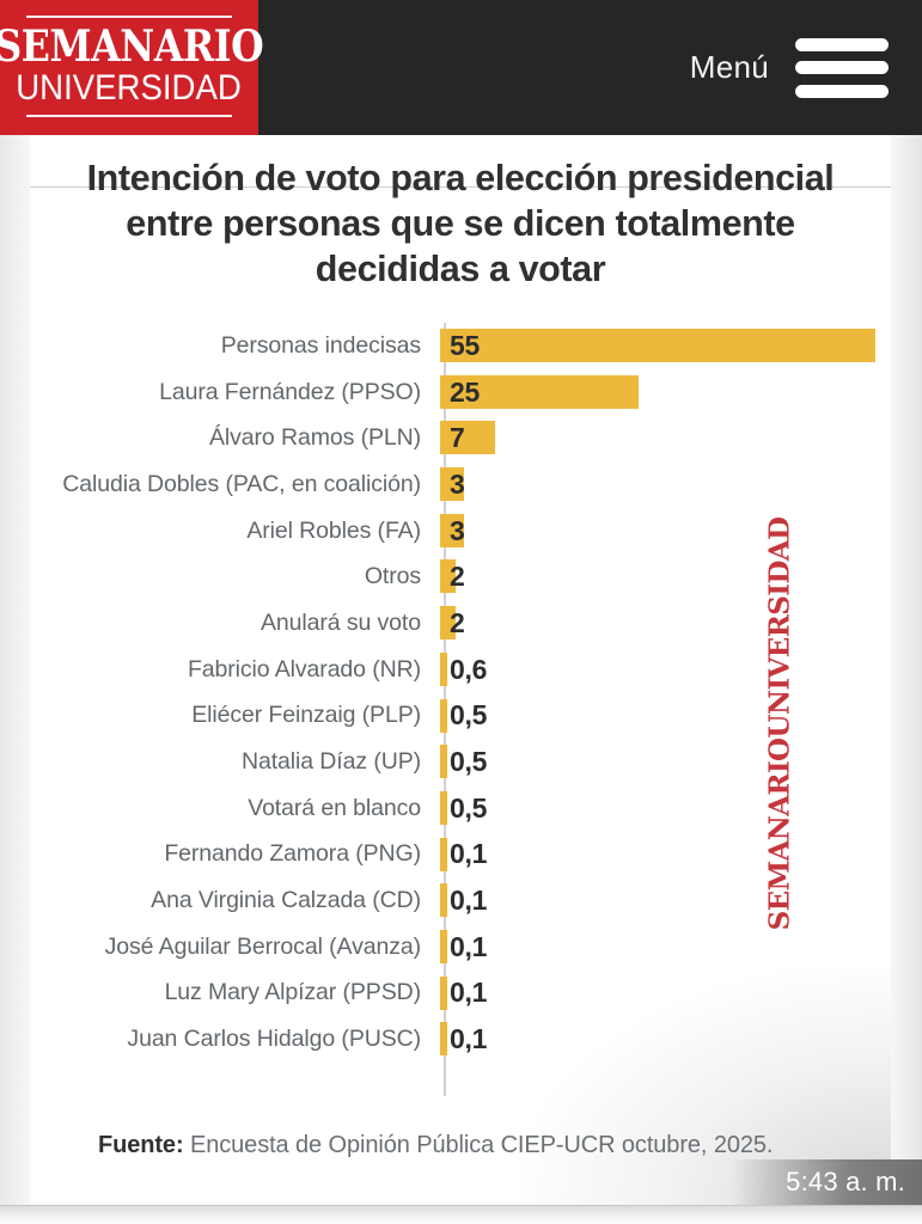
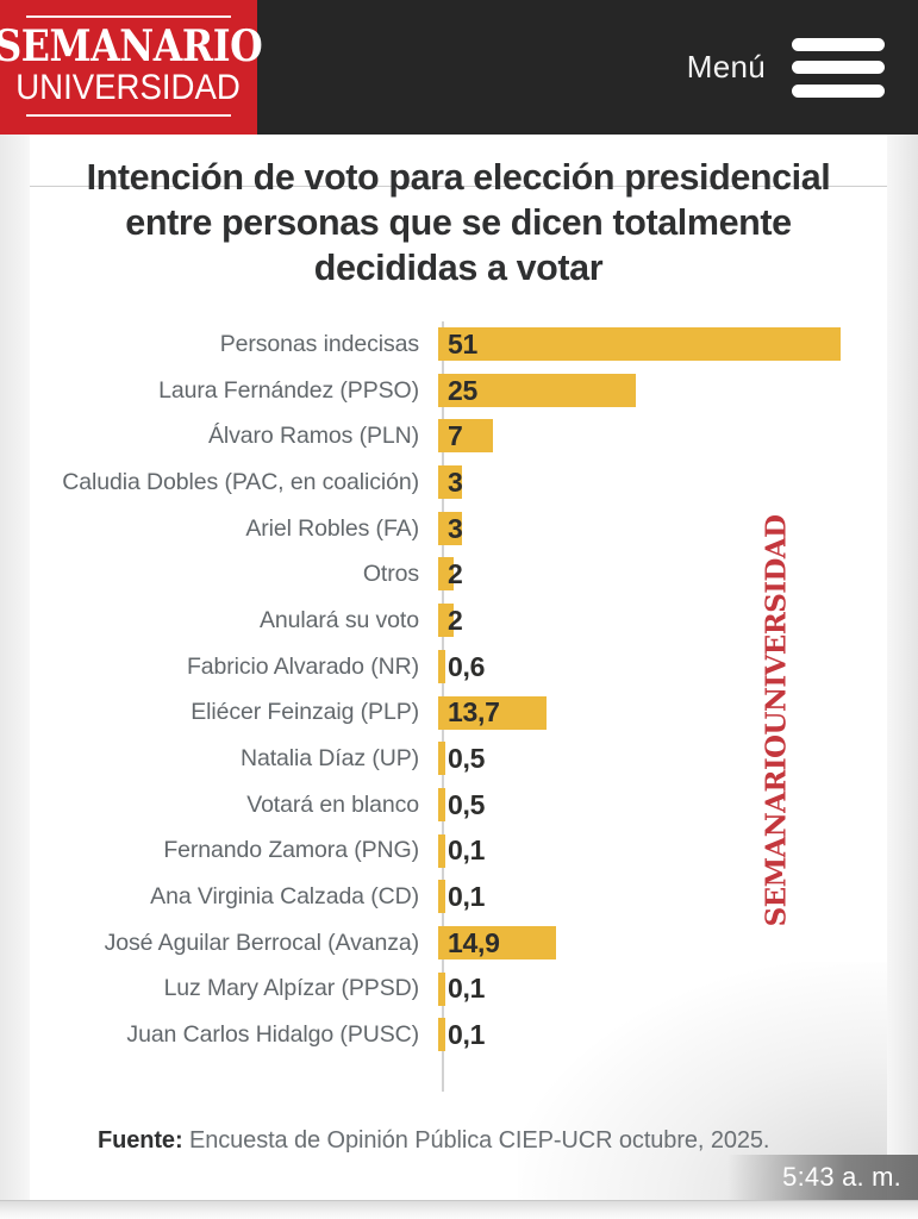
Personas indecisas: 55 -> 51
Eliécer Feinzaig (PLP): 0,5 -> 13,7
José Aguilar Berrocal (Avanza): 0,1 -> 14,9
